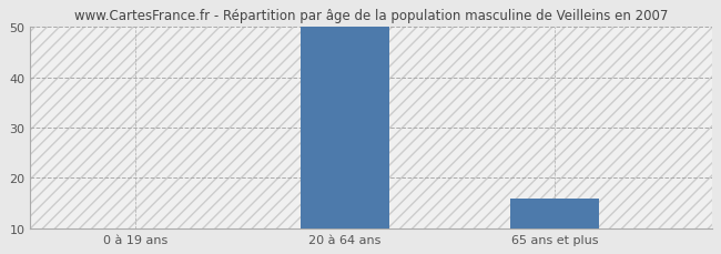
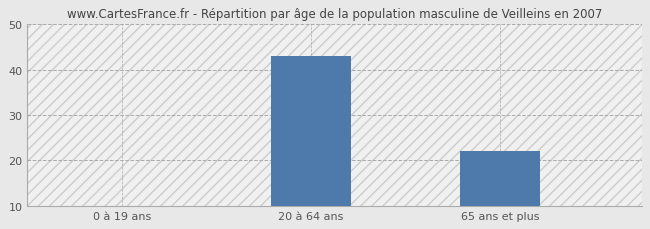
20 à 64 ans: 50 -> 43
65 ans et plus: 16 -> 22
